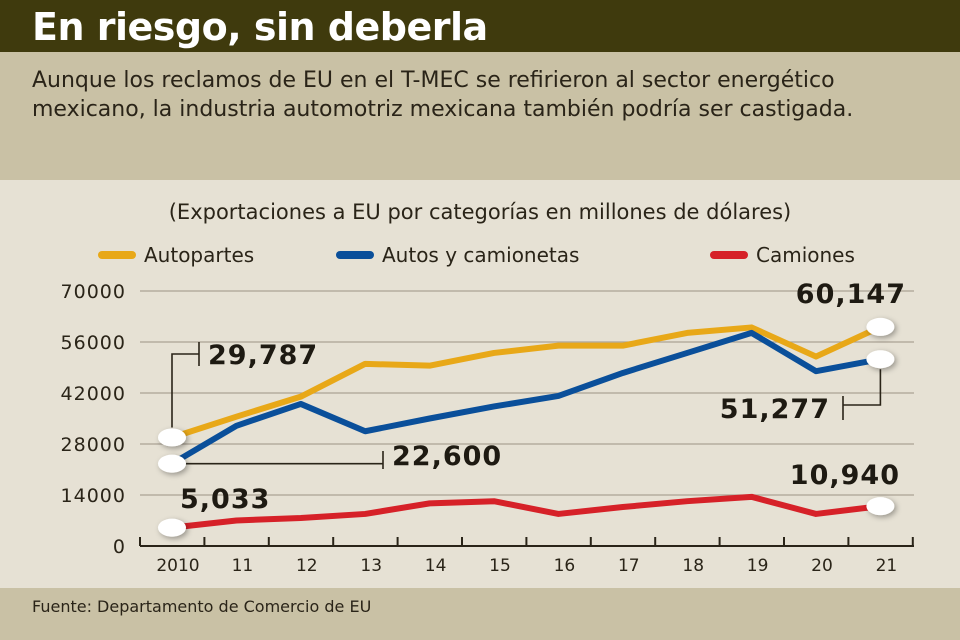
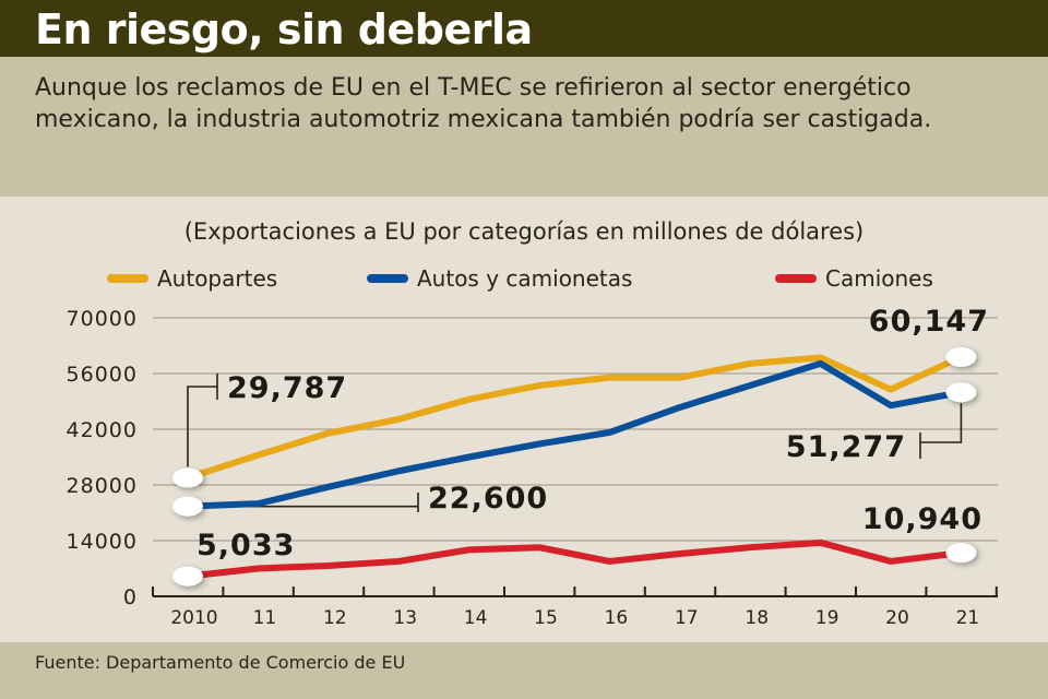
Autos y camionetas/11: 33000 -> 23000
Autos y camionetas/12: 39000 -> 28000
Autopartes/13: 50000 -> 44000
